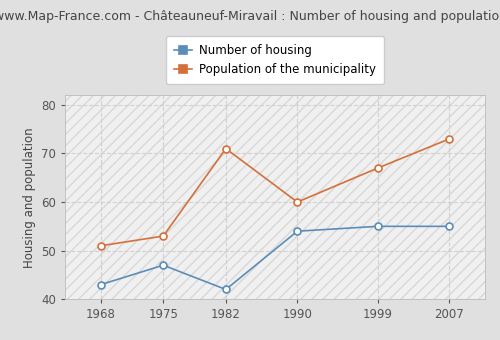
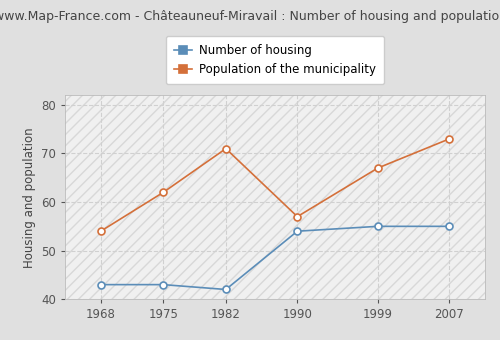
Population of the municipality/1968: 51 -> 54
Number of housing/1975: 47 -> 43
Population of the municipality/1975: 53 -> 62
Population of the municipality/1990: 60 -> 57
